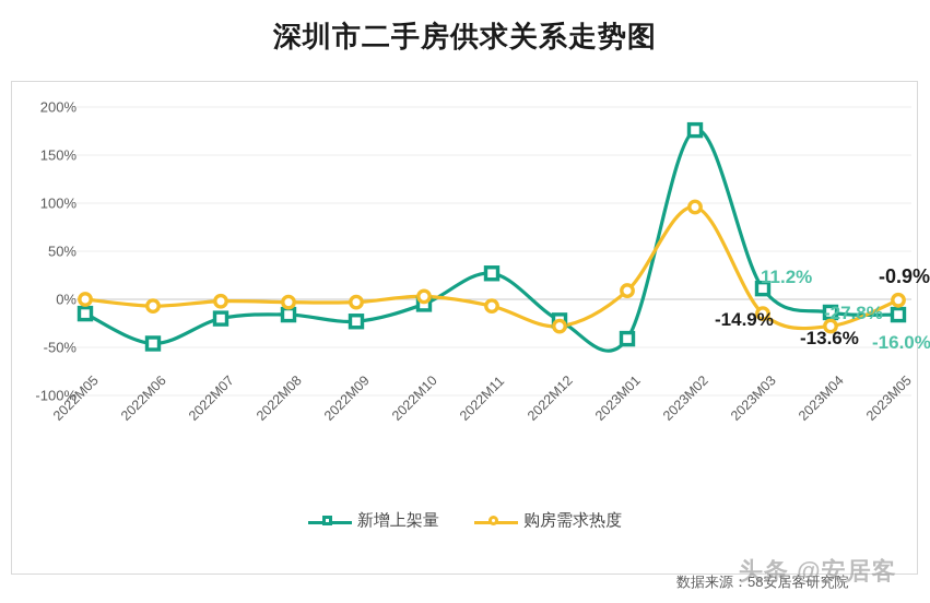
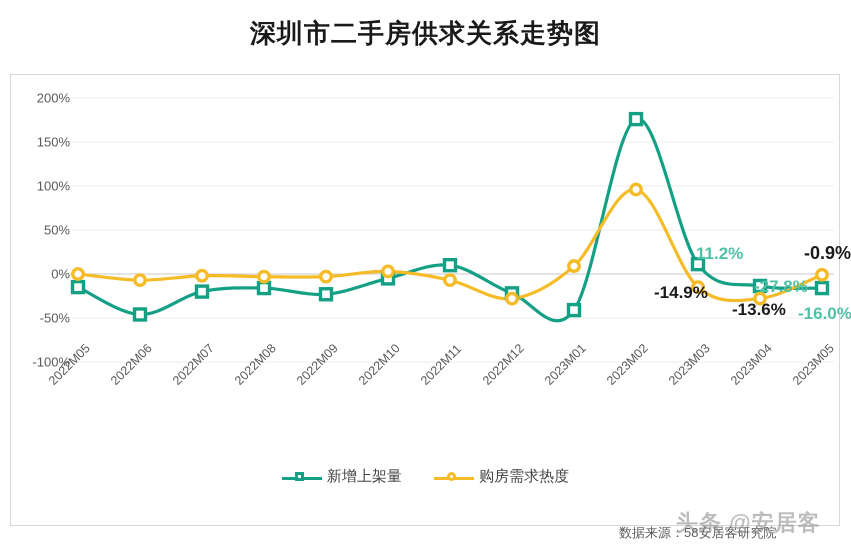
新增上架量/2022M11: 30% -> 10%
